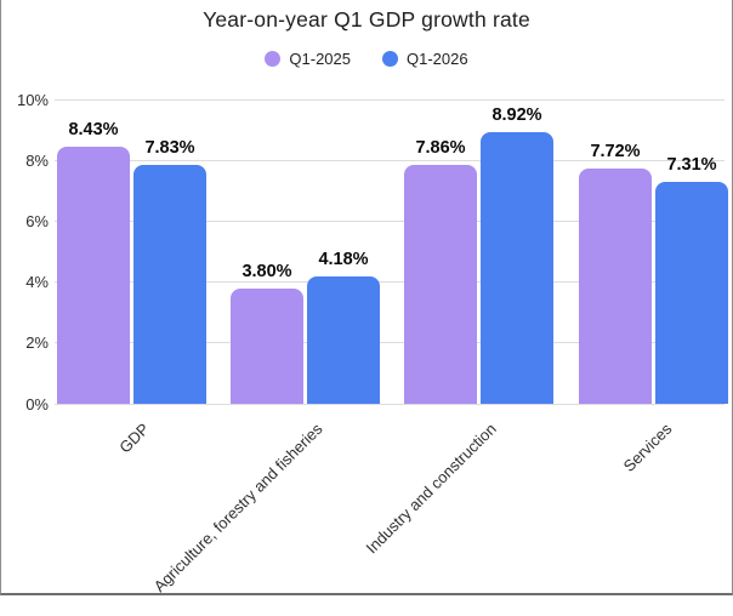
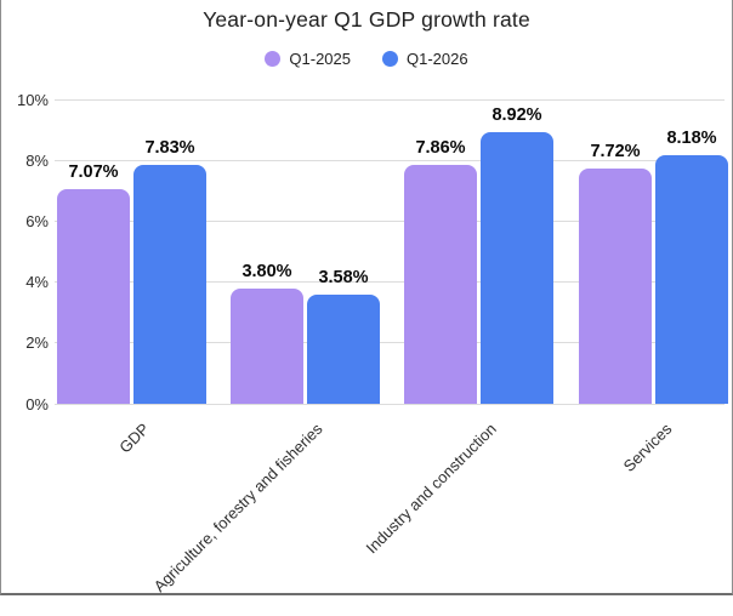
Q1-2025/GDP: 8.43% -> 7.07%
Q1-2026/Agriculture, forestry and fisheries: 4.18% -> 3.58%
Q1-2026/Services: 7.31% -> 8.18%
